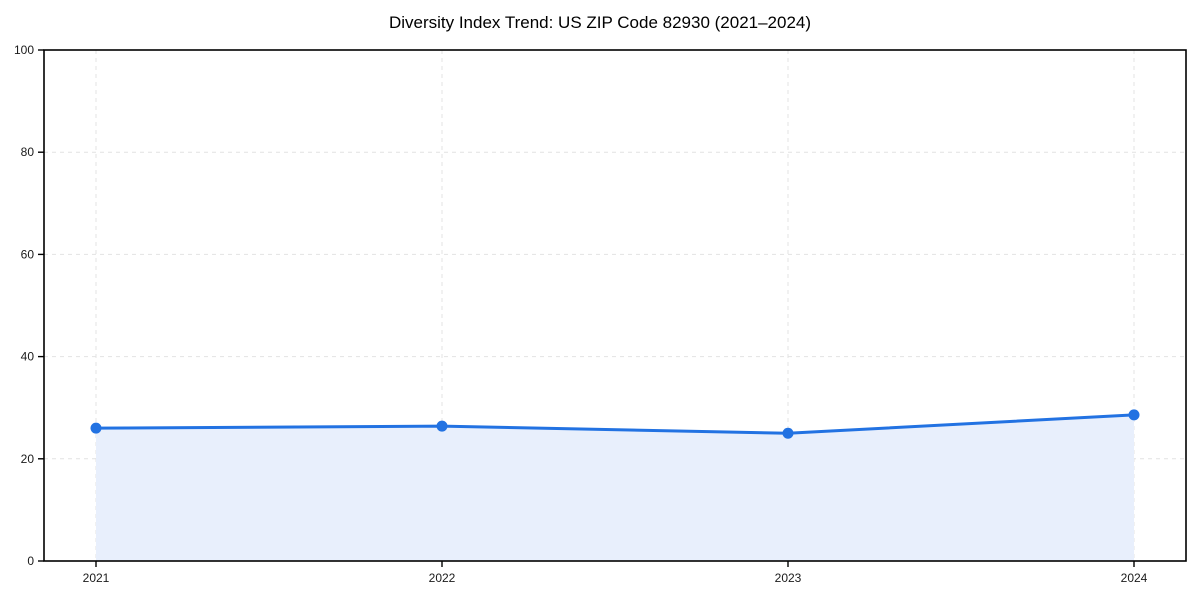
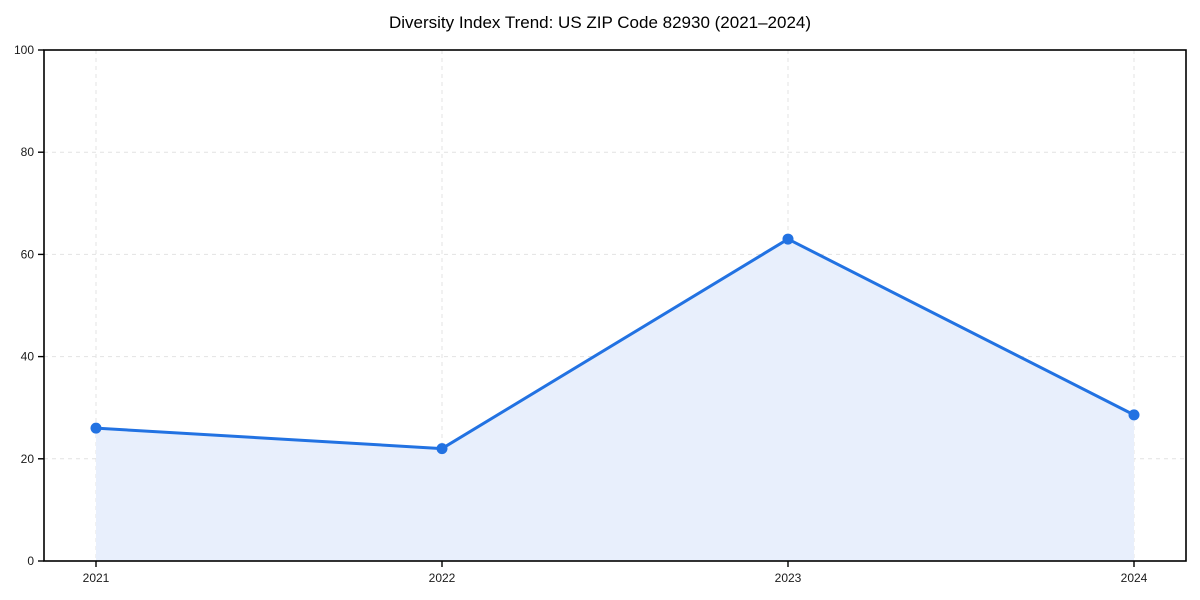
2022: 26 -> 22
2023: 25 -> 63
